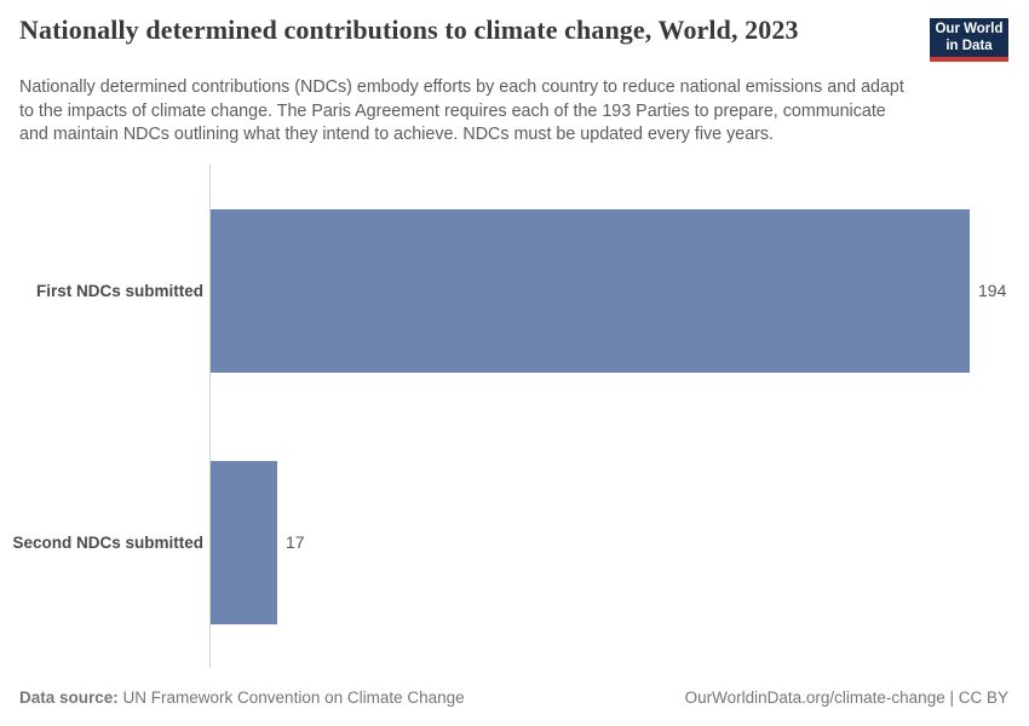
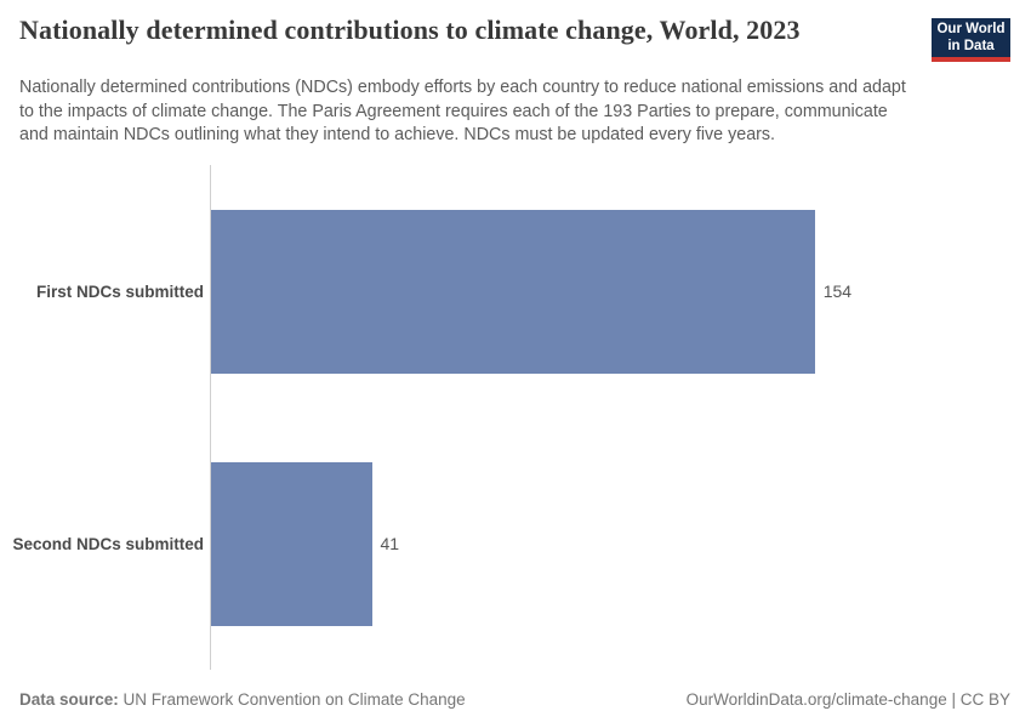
First NDCs submitted: 194 -> 154
Second NDCs submitted: 17 -> 41
